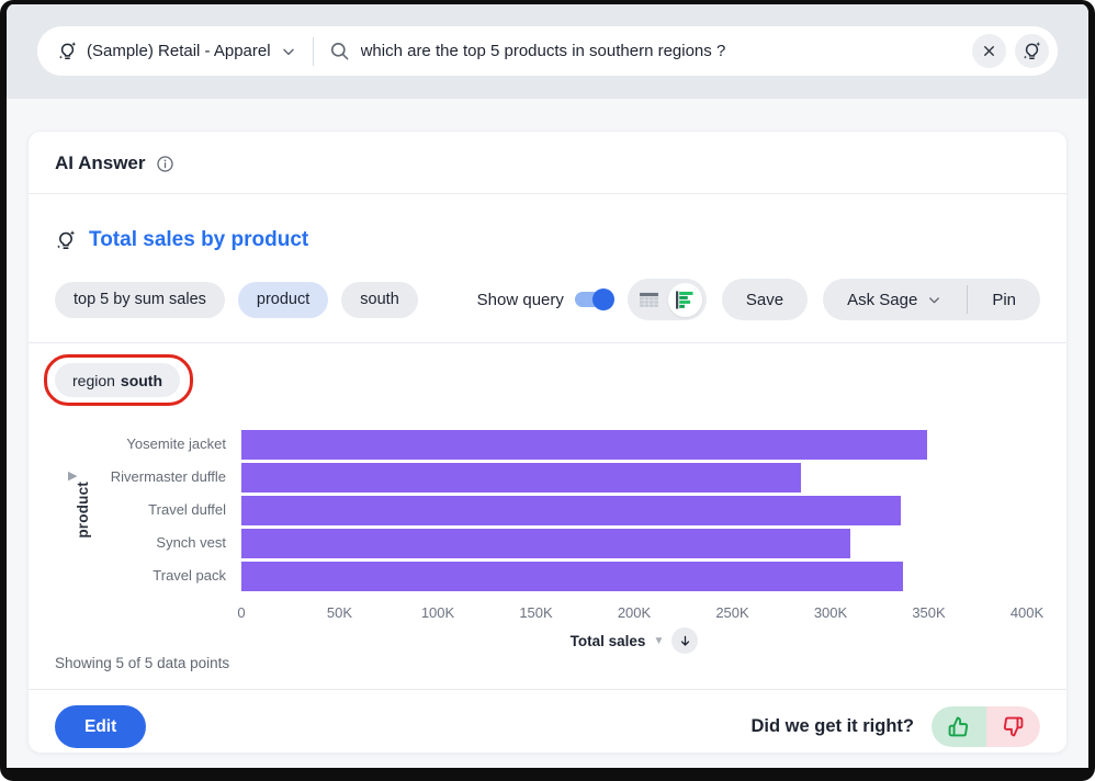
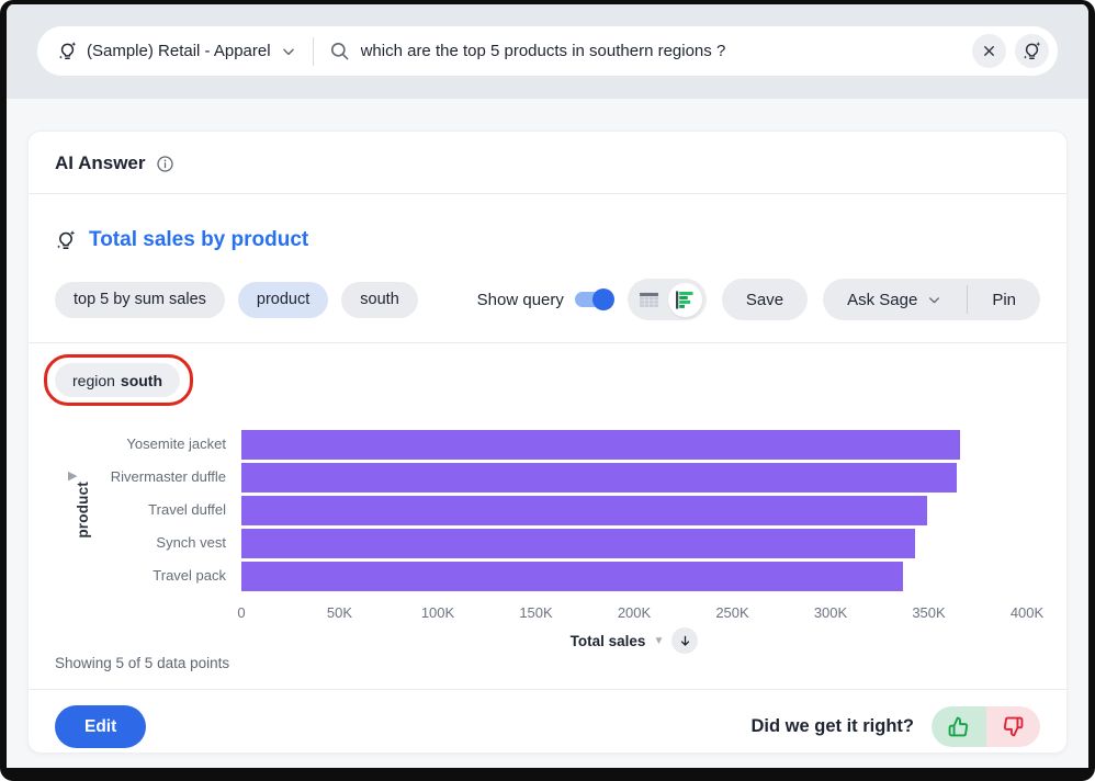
Yosemite jacket: 349K -> 366K
Rivermaster duffle: 285K -> 364K
Travel duffel: 336K -> 349K
Synch vest: 310K -> 343K
